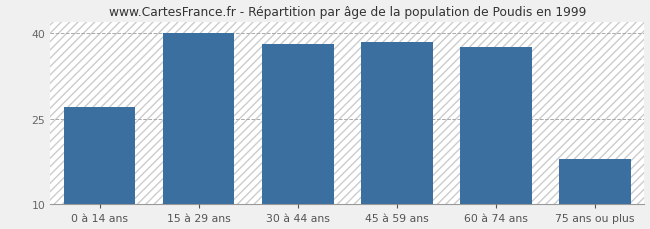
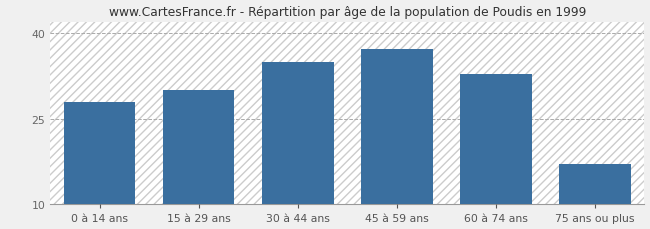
0 à 14 ans: 27.0 -> 28.0
15 à 29 ans: 40.0 -> 30.0
30 à 44 ans: 38.0 -> 35.0
45 à 59 ans: 38.5 -> 37.2
60 à 74 ans: 37.5 -> 32.8
75 ans ou plus: 18.0 -> 17.0
